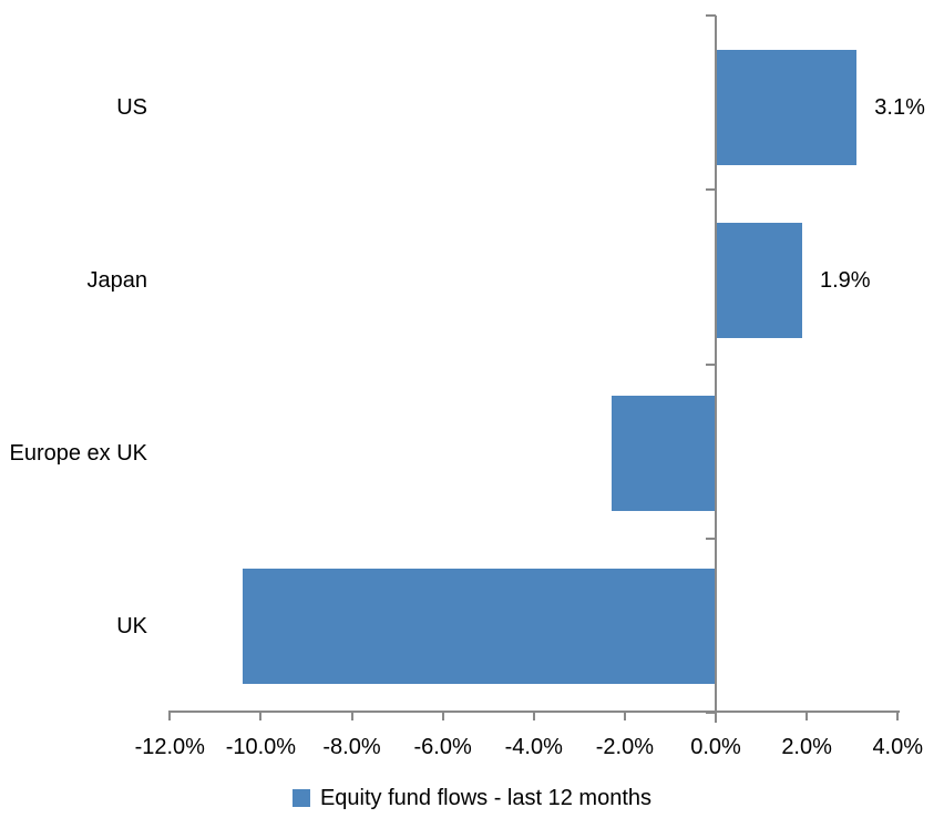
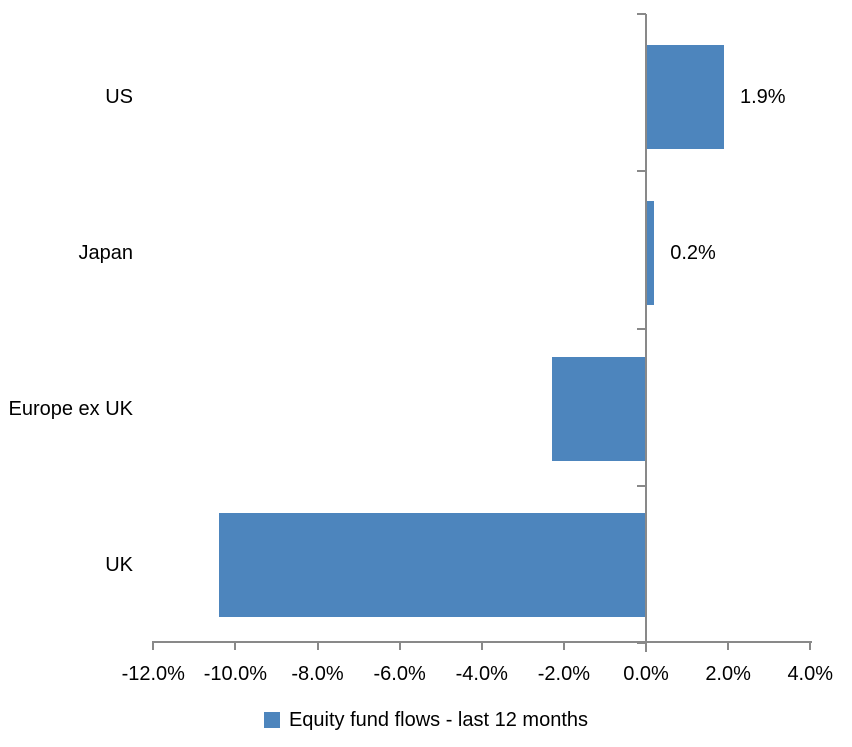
US: 3.1% -> 1.9%
Japan: 1.9% -> 0.2%
